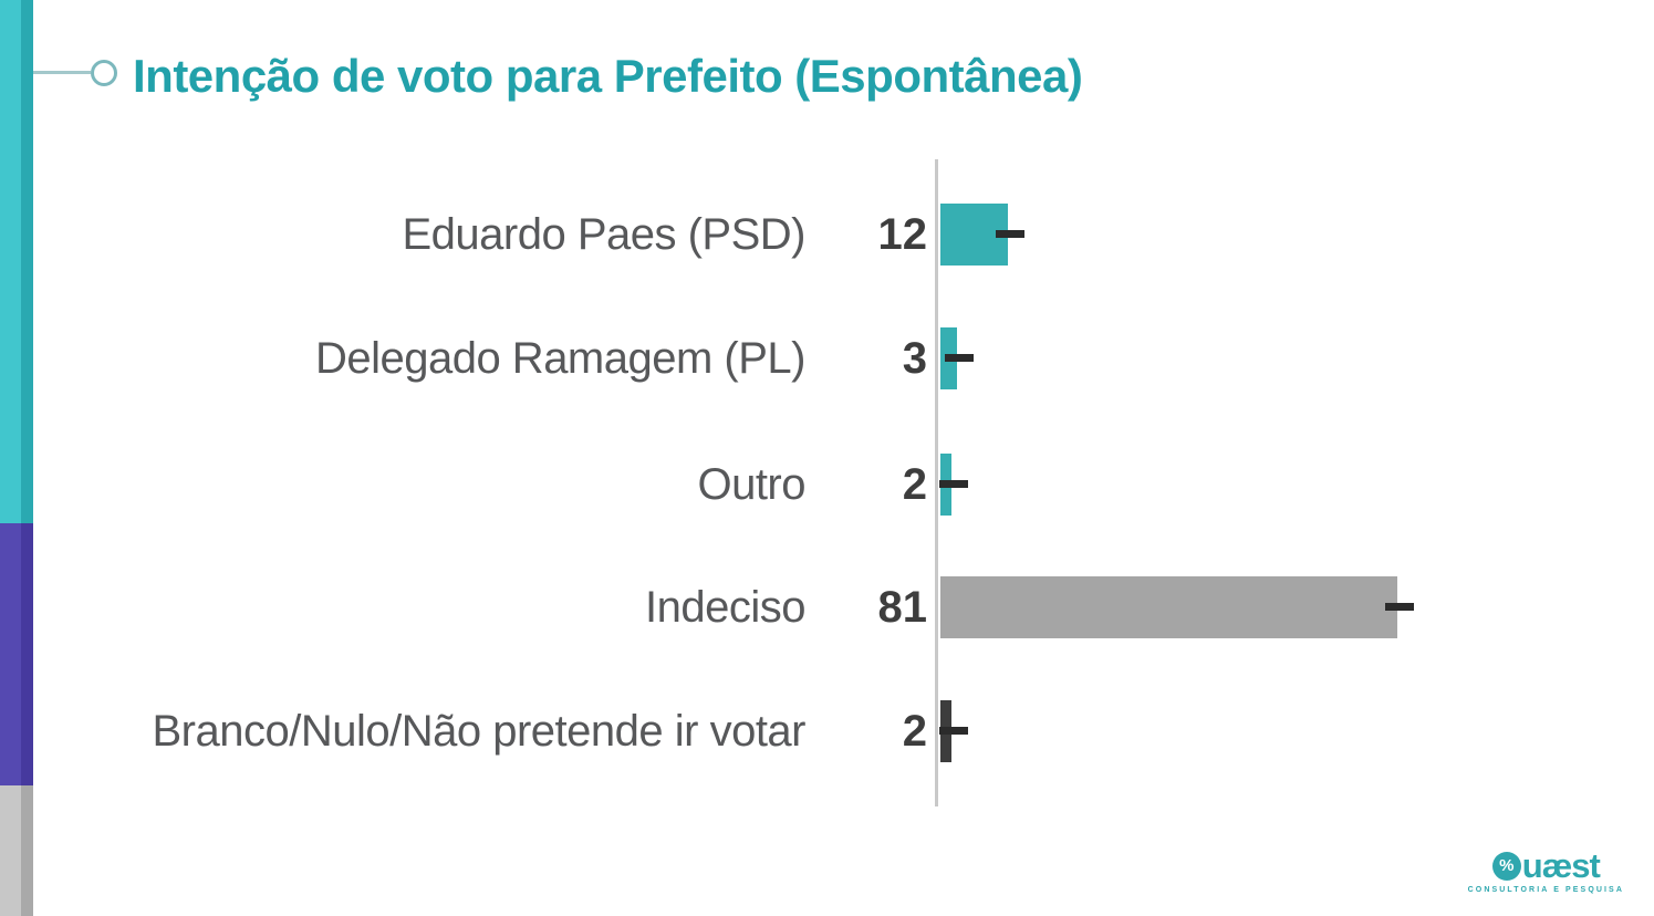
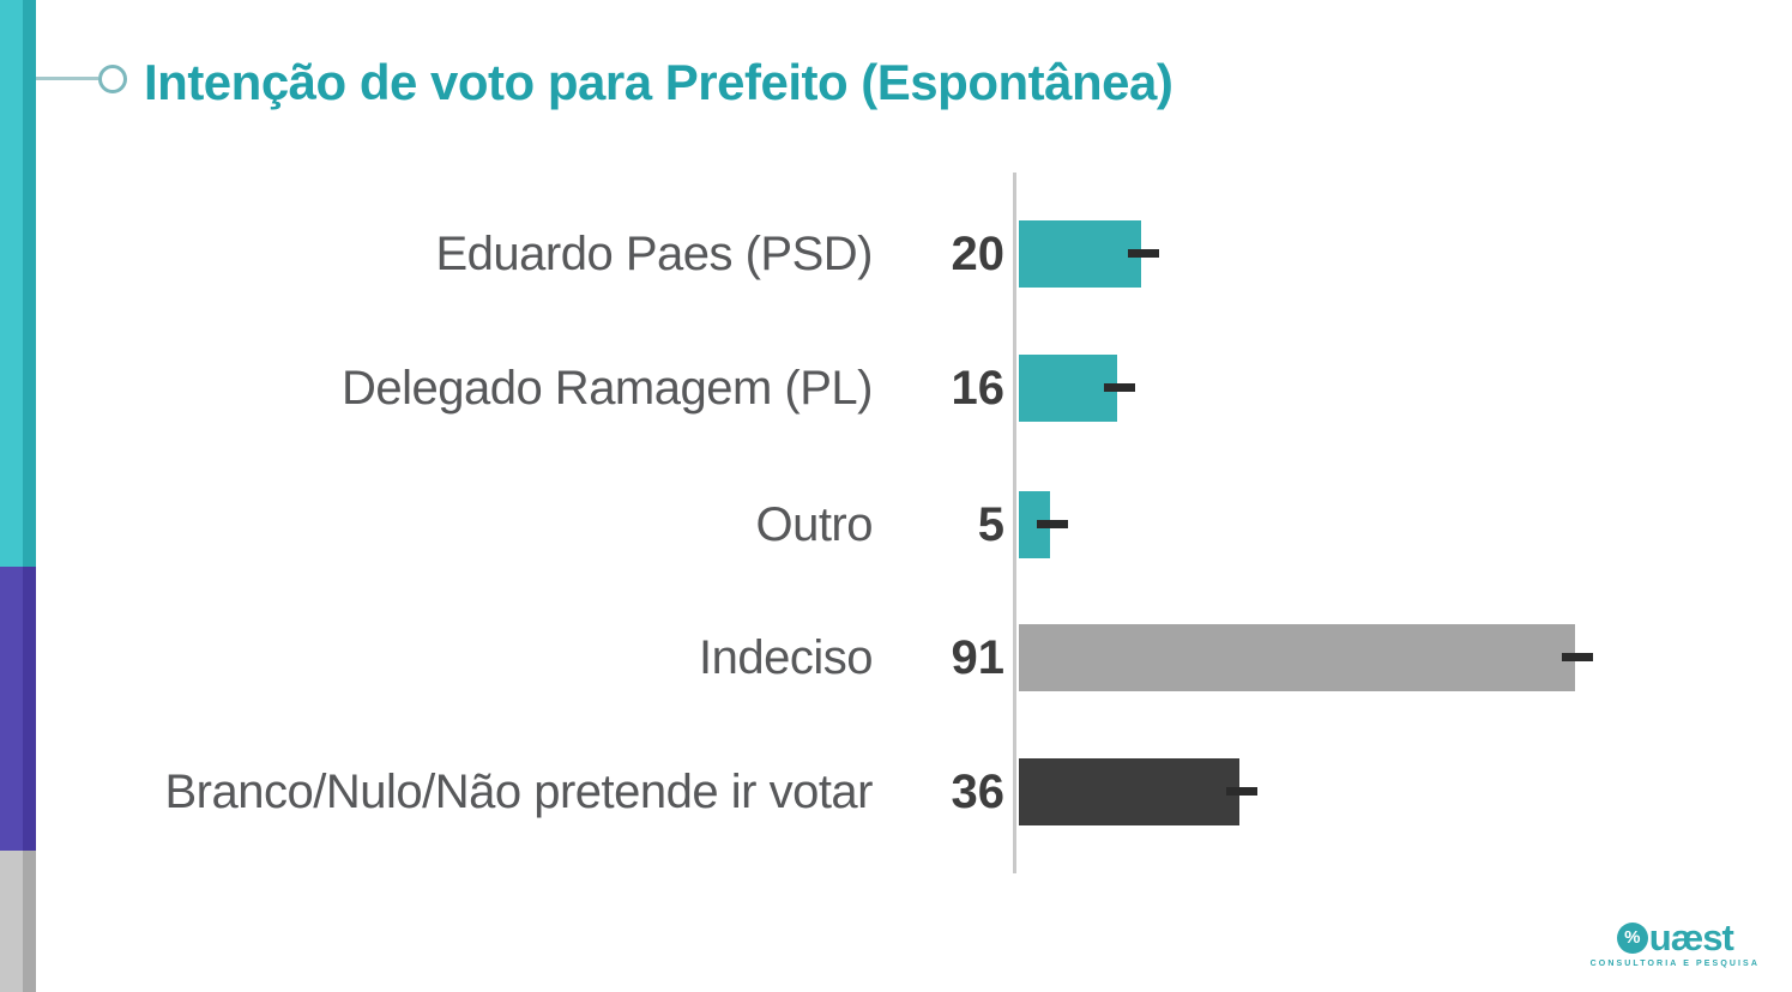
Eduardo Paes (PSD): 12 -> 20
Delegado Ramagem (PL): 3 -> 16
Outro: 2 -> 5
Indeciso: 81 -> 91
Branco/Nulo/Não pretende ir votar: 2 -> 36
